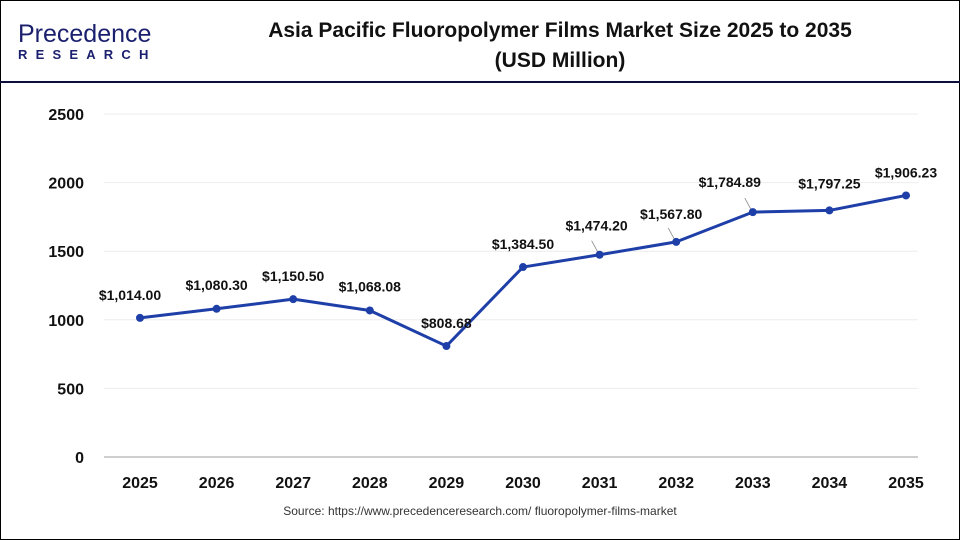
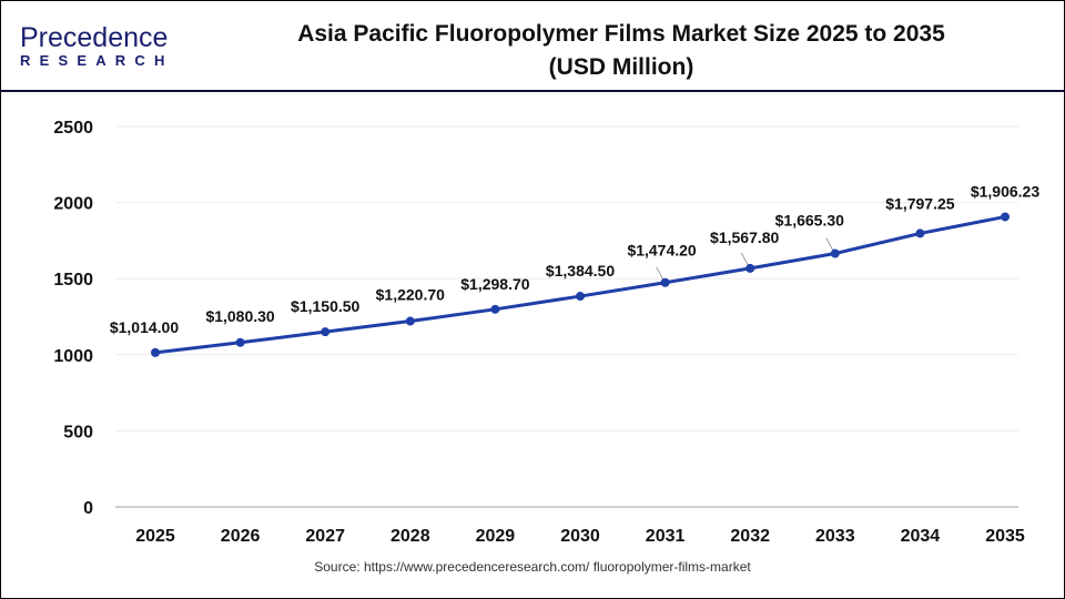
2028: $1,068.08 -> $1,220.70
2029: $808.68 -> $1,298.70
2033: $1,784.89 -> $1,665.30
